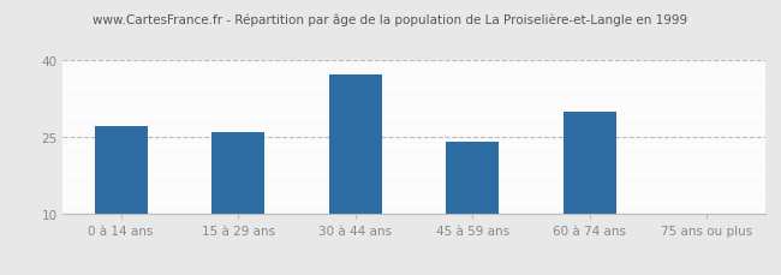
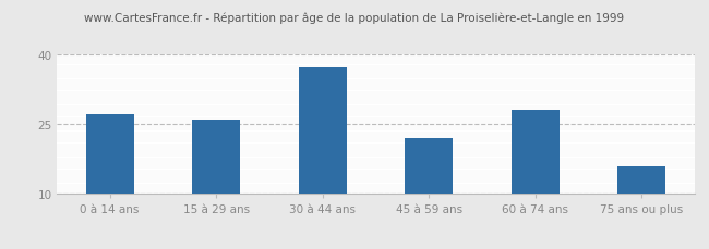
45 à 59 ans: 24 -> 22
60 à 74 ans: 30 -> 28
75 ans ou plus: 10 -> 16
